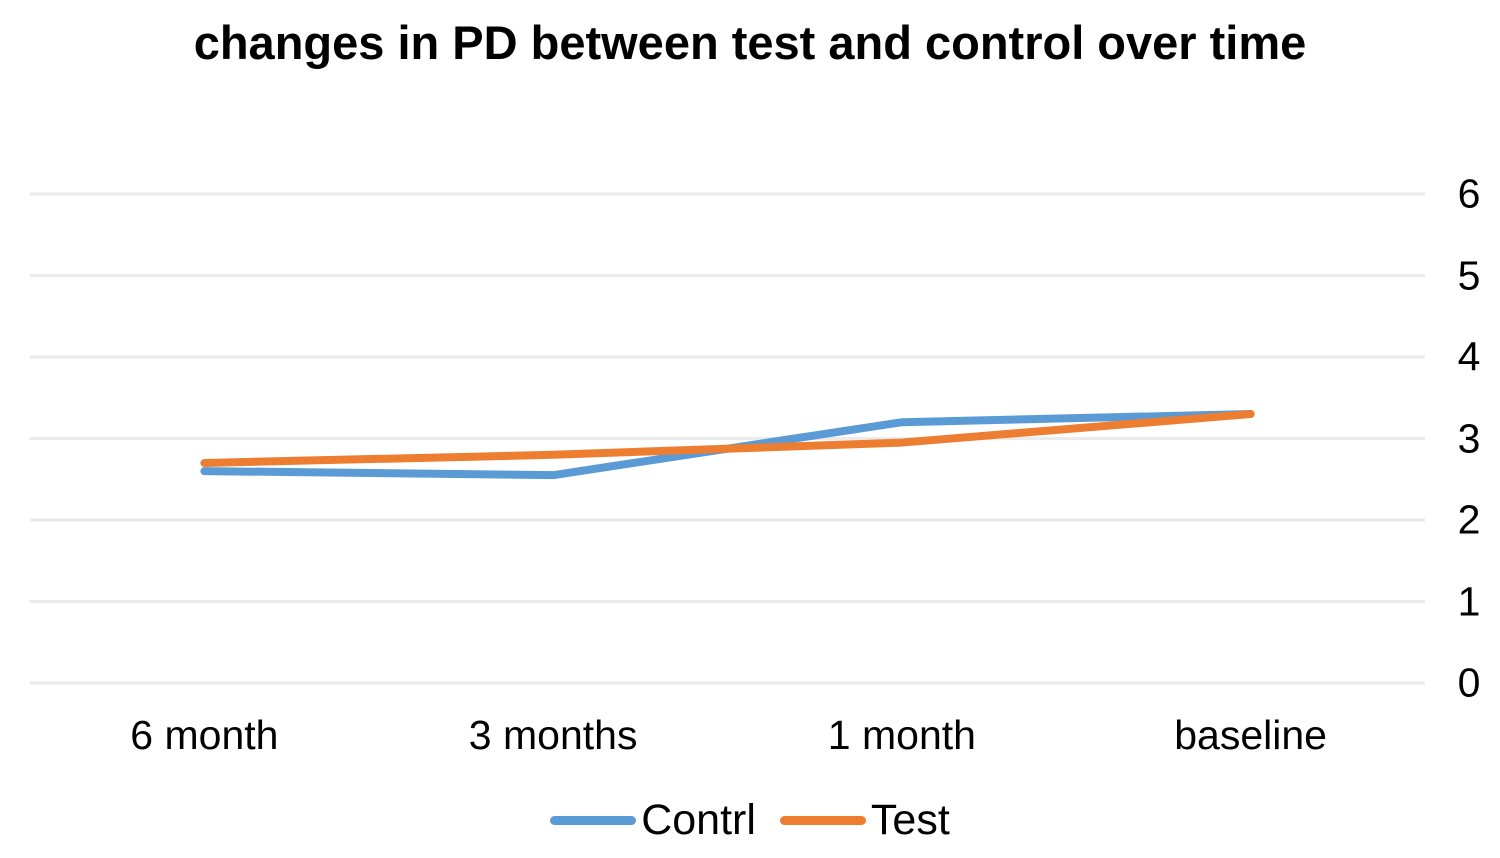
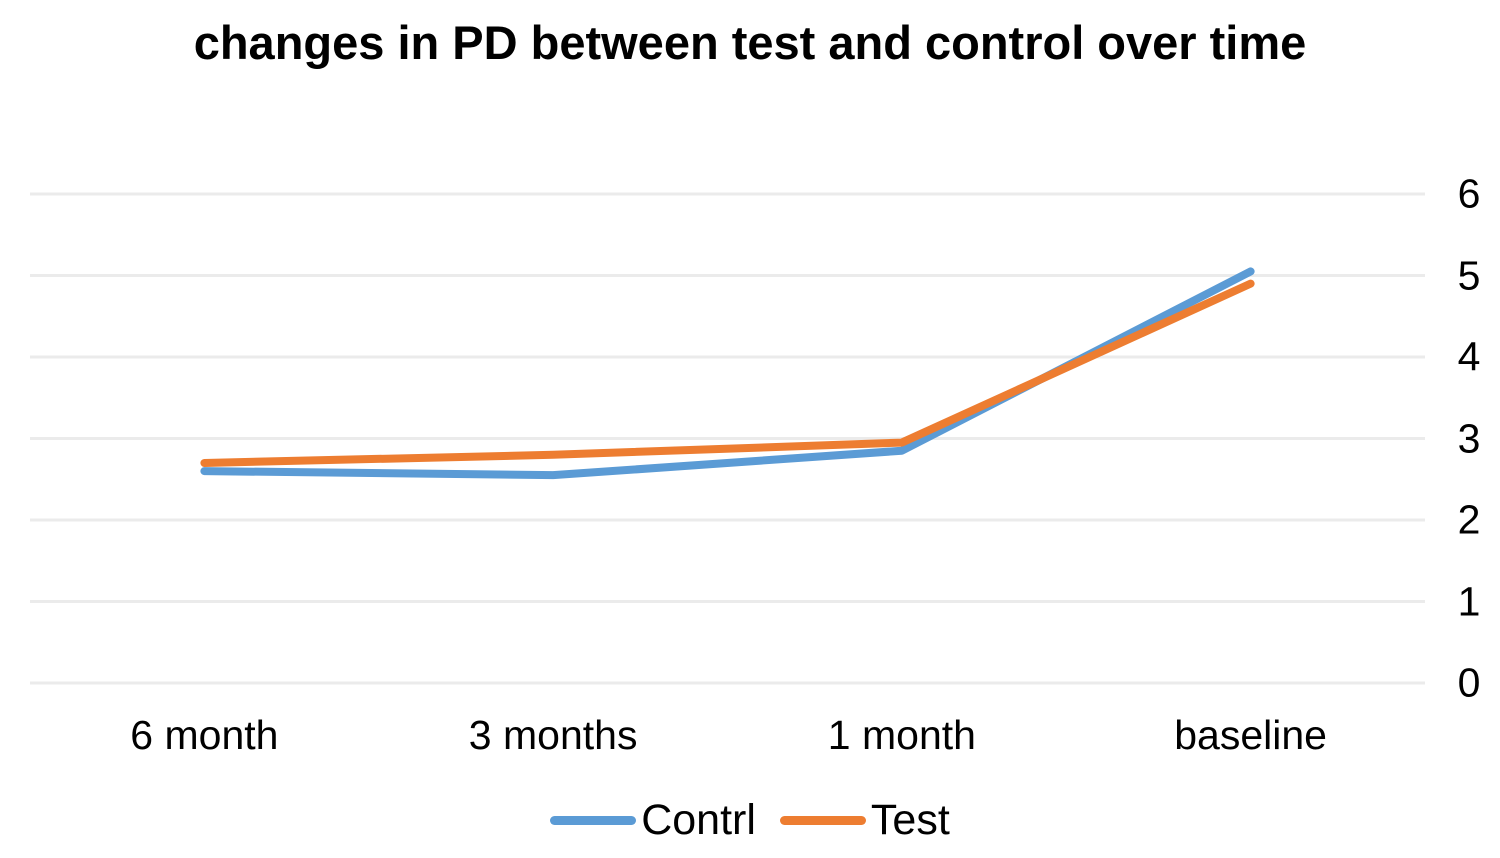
Contrl/1 month: 3.2 -> 2.9
Contrl/baseline: 3.3 -> 5.0
Test/baseline: 3.3 -> 4.9
